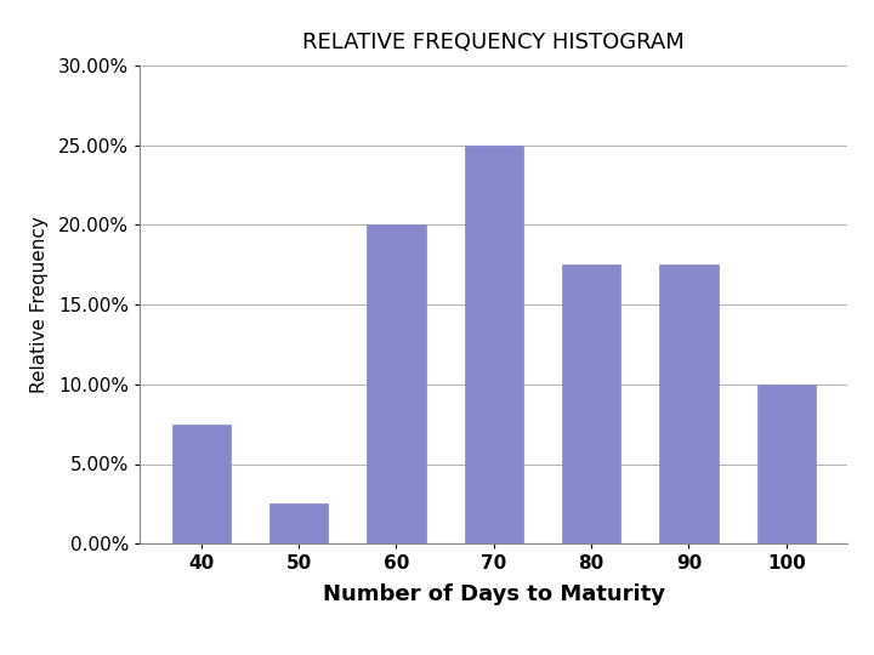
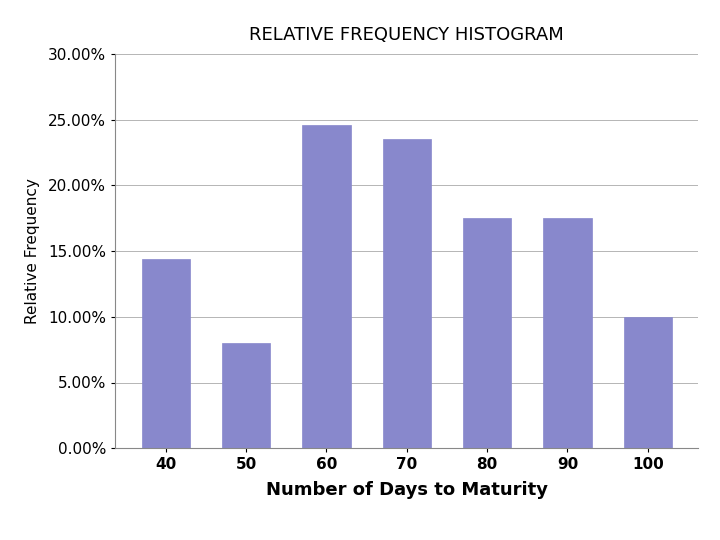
40: 7.5% -> 14.4%
50: 2.5% -> 8.0%
60: 20.0% -> 24.6%
70: 25.0% -> 23.5%
